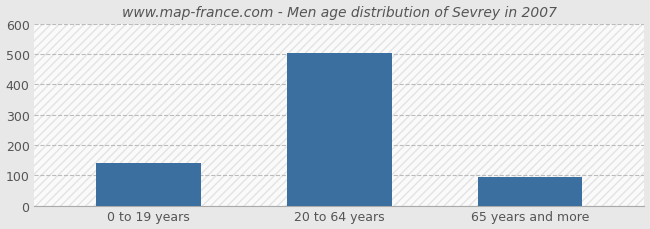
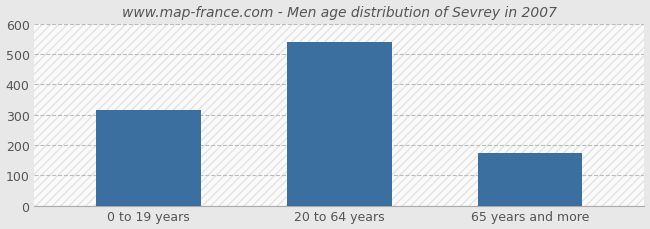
0 to 19 years: 140 -> 315
20 to 64 years: 503 -> 540
65 years and more: 95 -> 175
